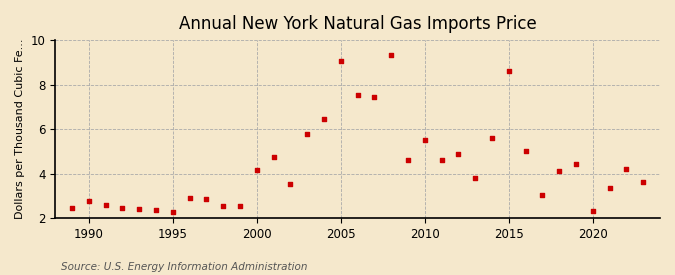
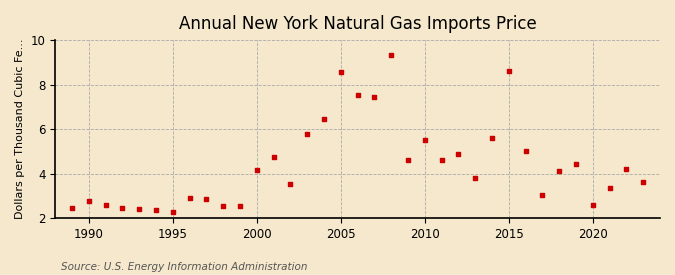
2005: 9.05 -> 8.55
2020: 2.30 -> 2.60
